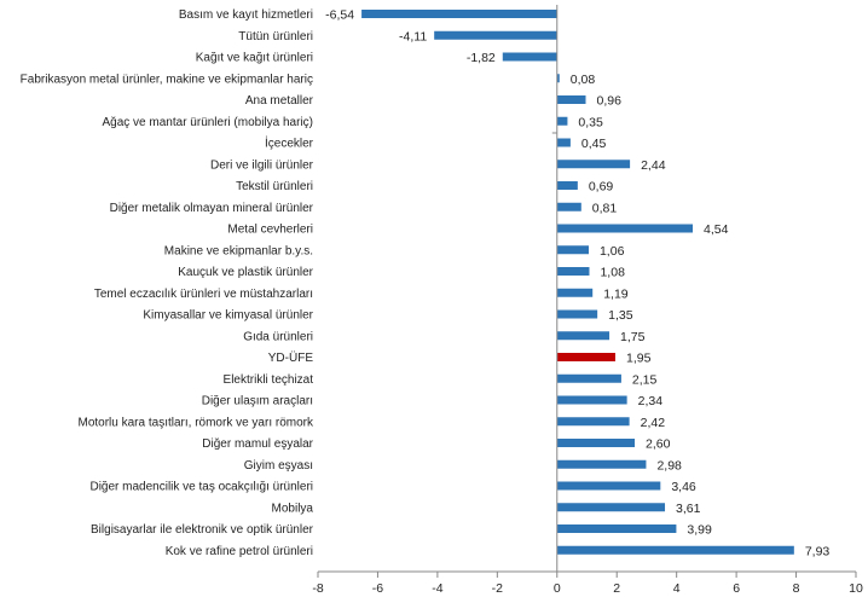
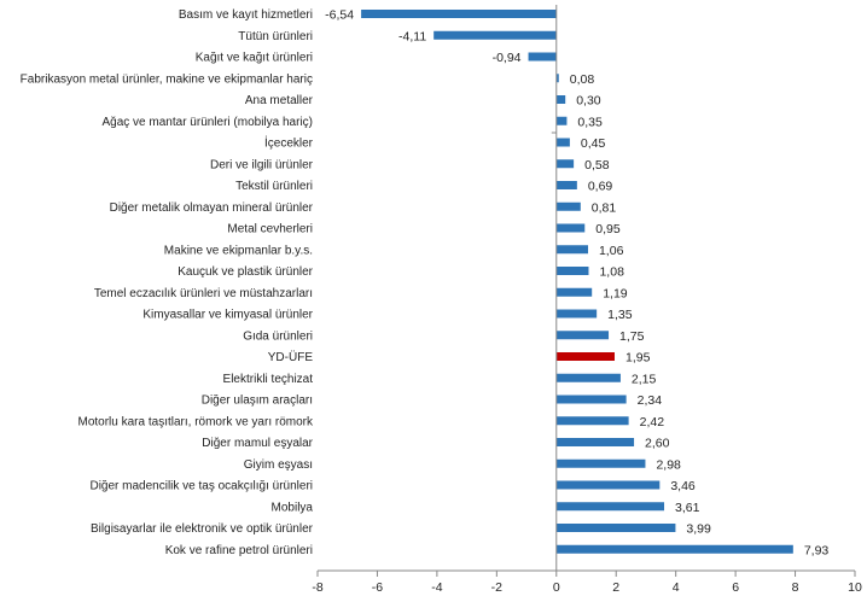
Kağıt ve kağıt ürünleri: -1,82 -> -0,94
Ana metaller: 0,96 -> 0,30
Deri ve ilgili ürünler: 2,44 -> 0,58
Metal cevherleri: 4,54 -> 0,95
